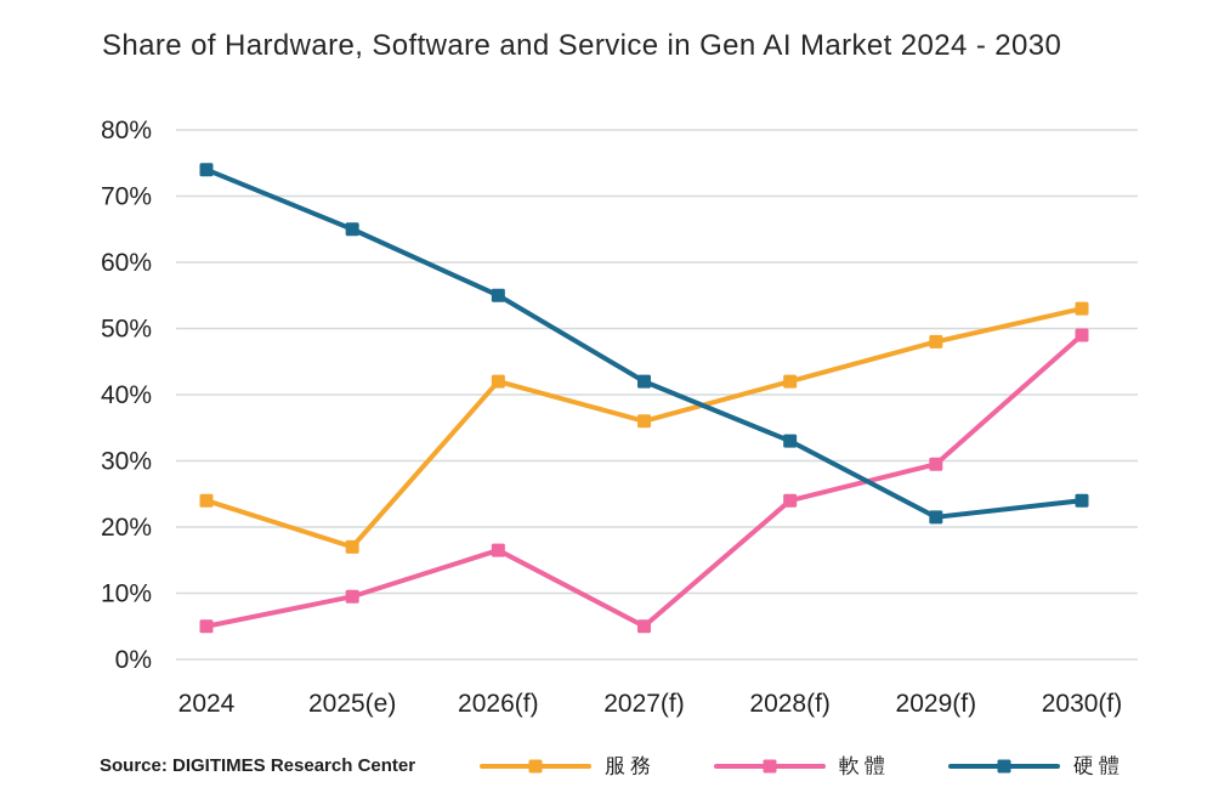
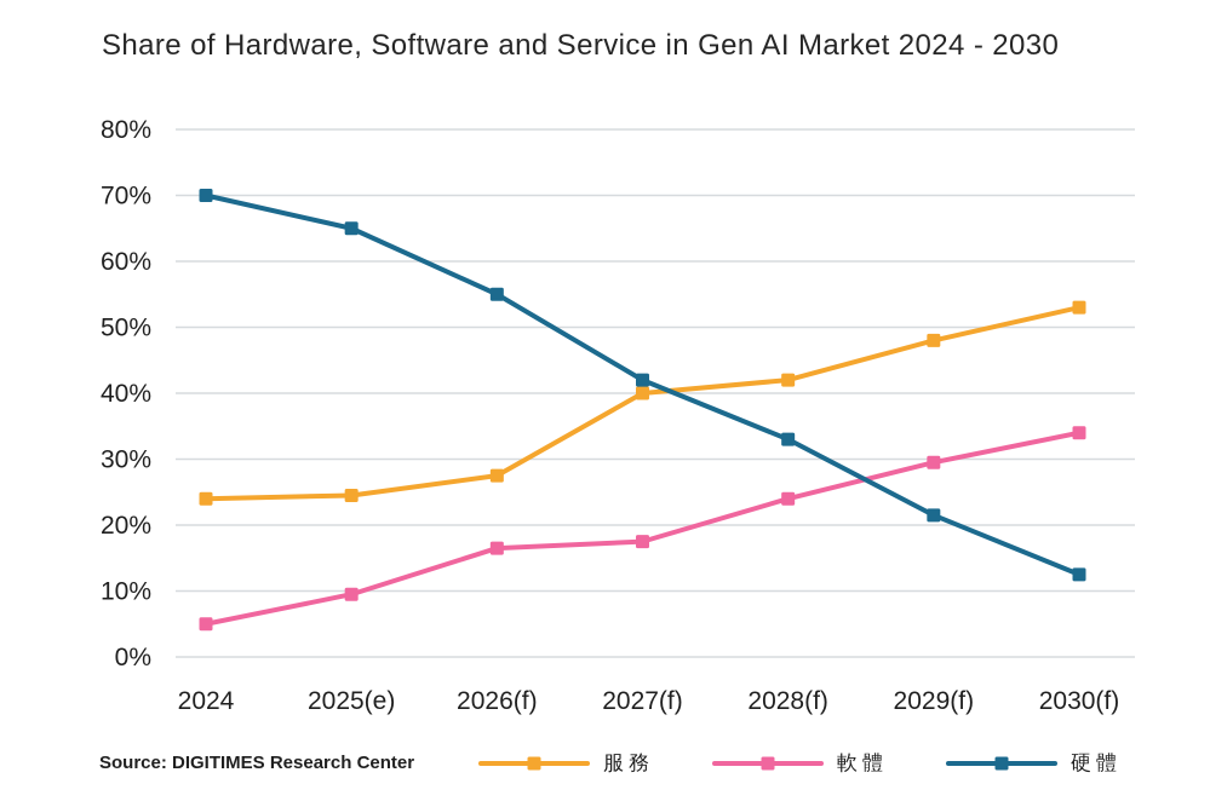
硬體/2024: 74% -> 70%
服務/2025(e): 17% -> 24%
服務/2026(f): 42% -> 28%
服務/2027(f): 36% -> 40%
軟體/2027(f): 5% -> 18%
軟體/2030(f): 49% -> 34%
硬體/2030(f): 24% -> 12%
